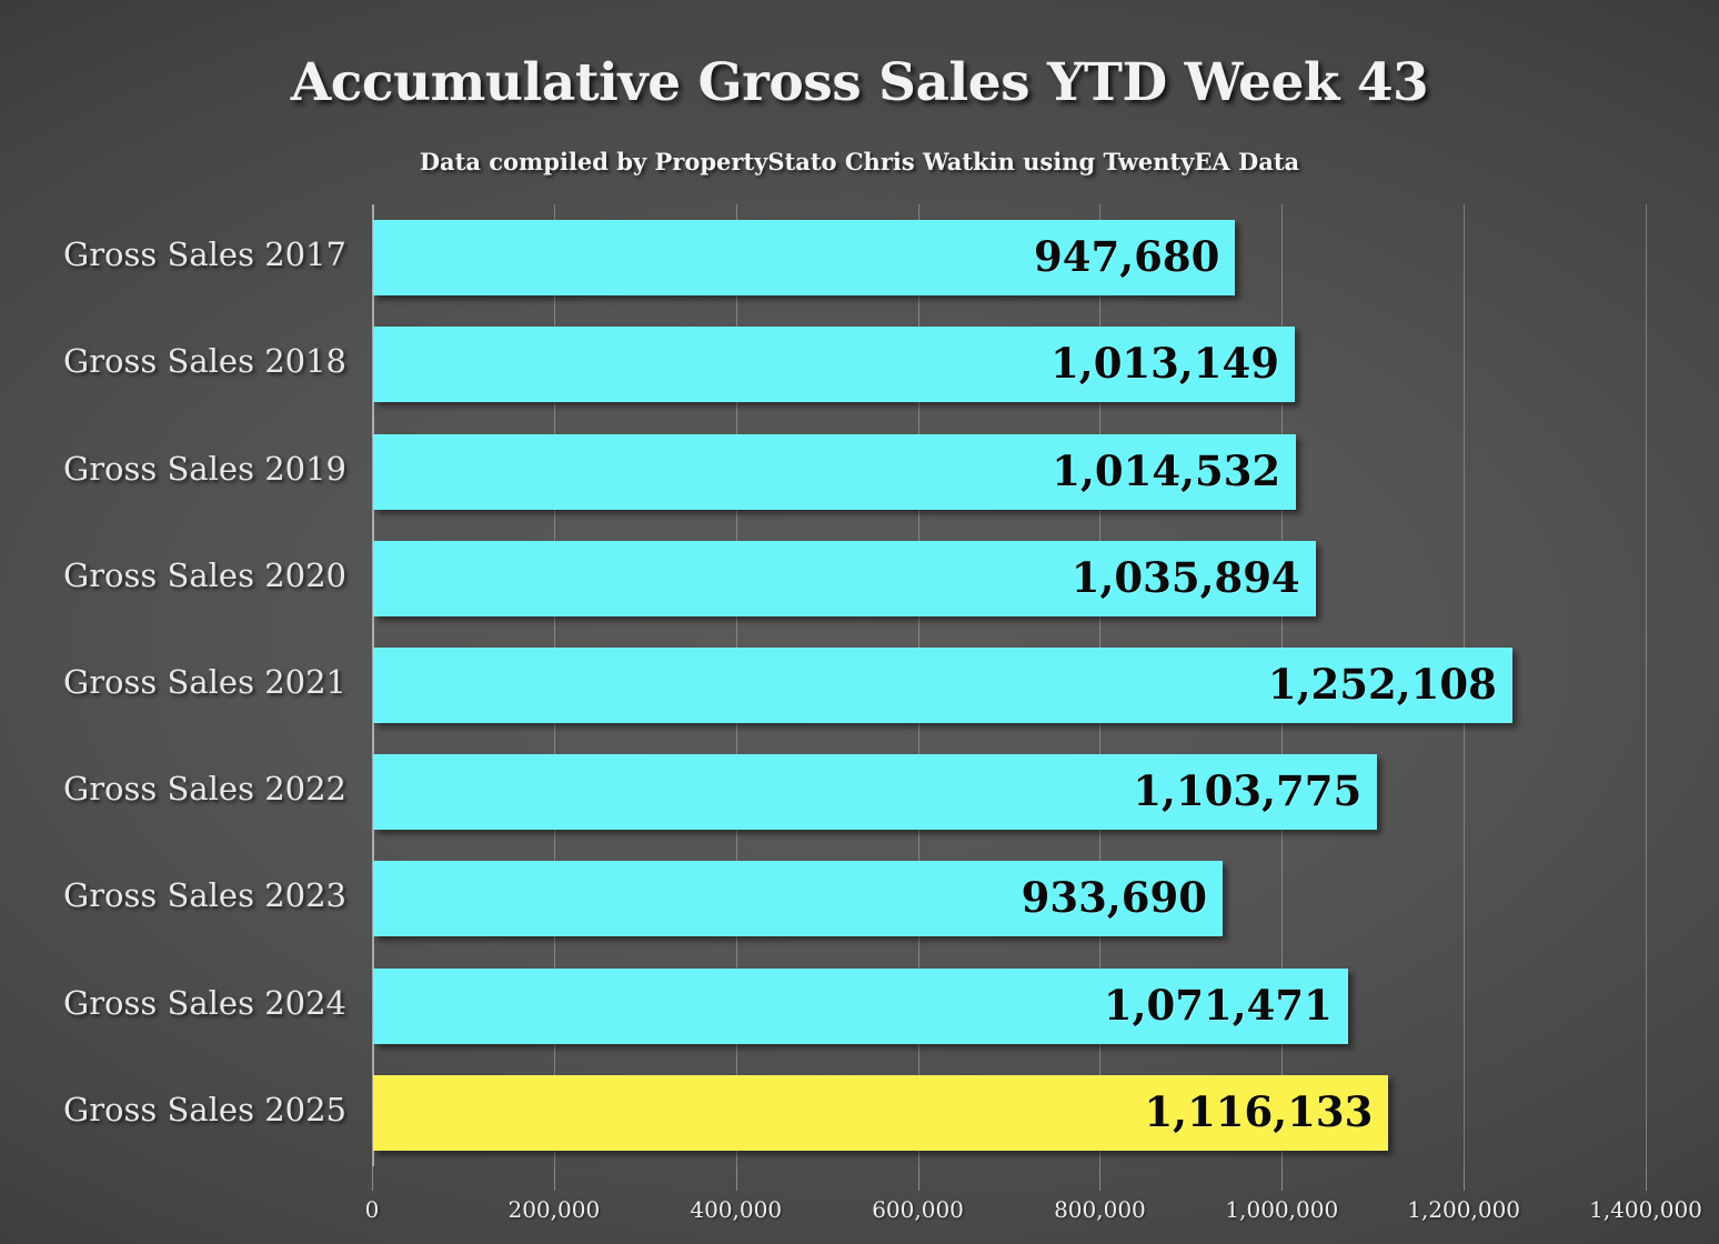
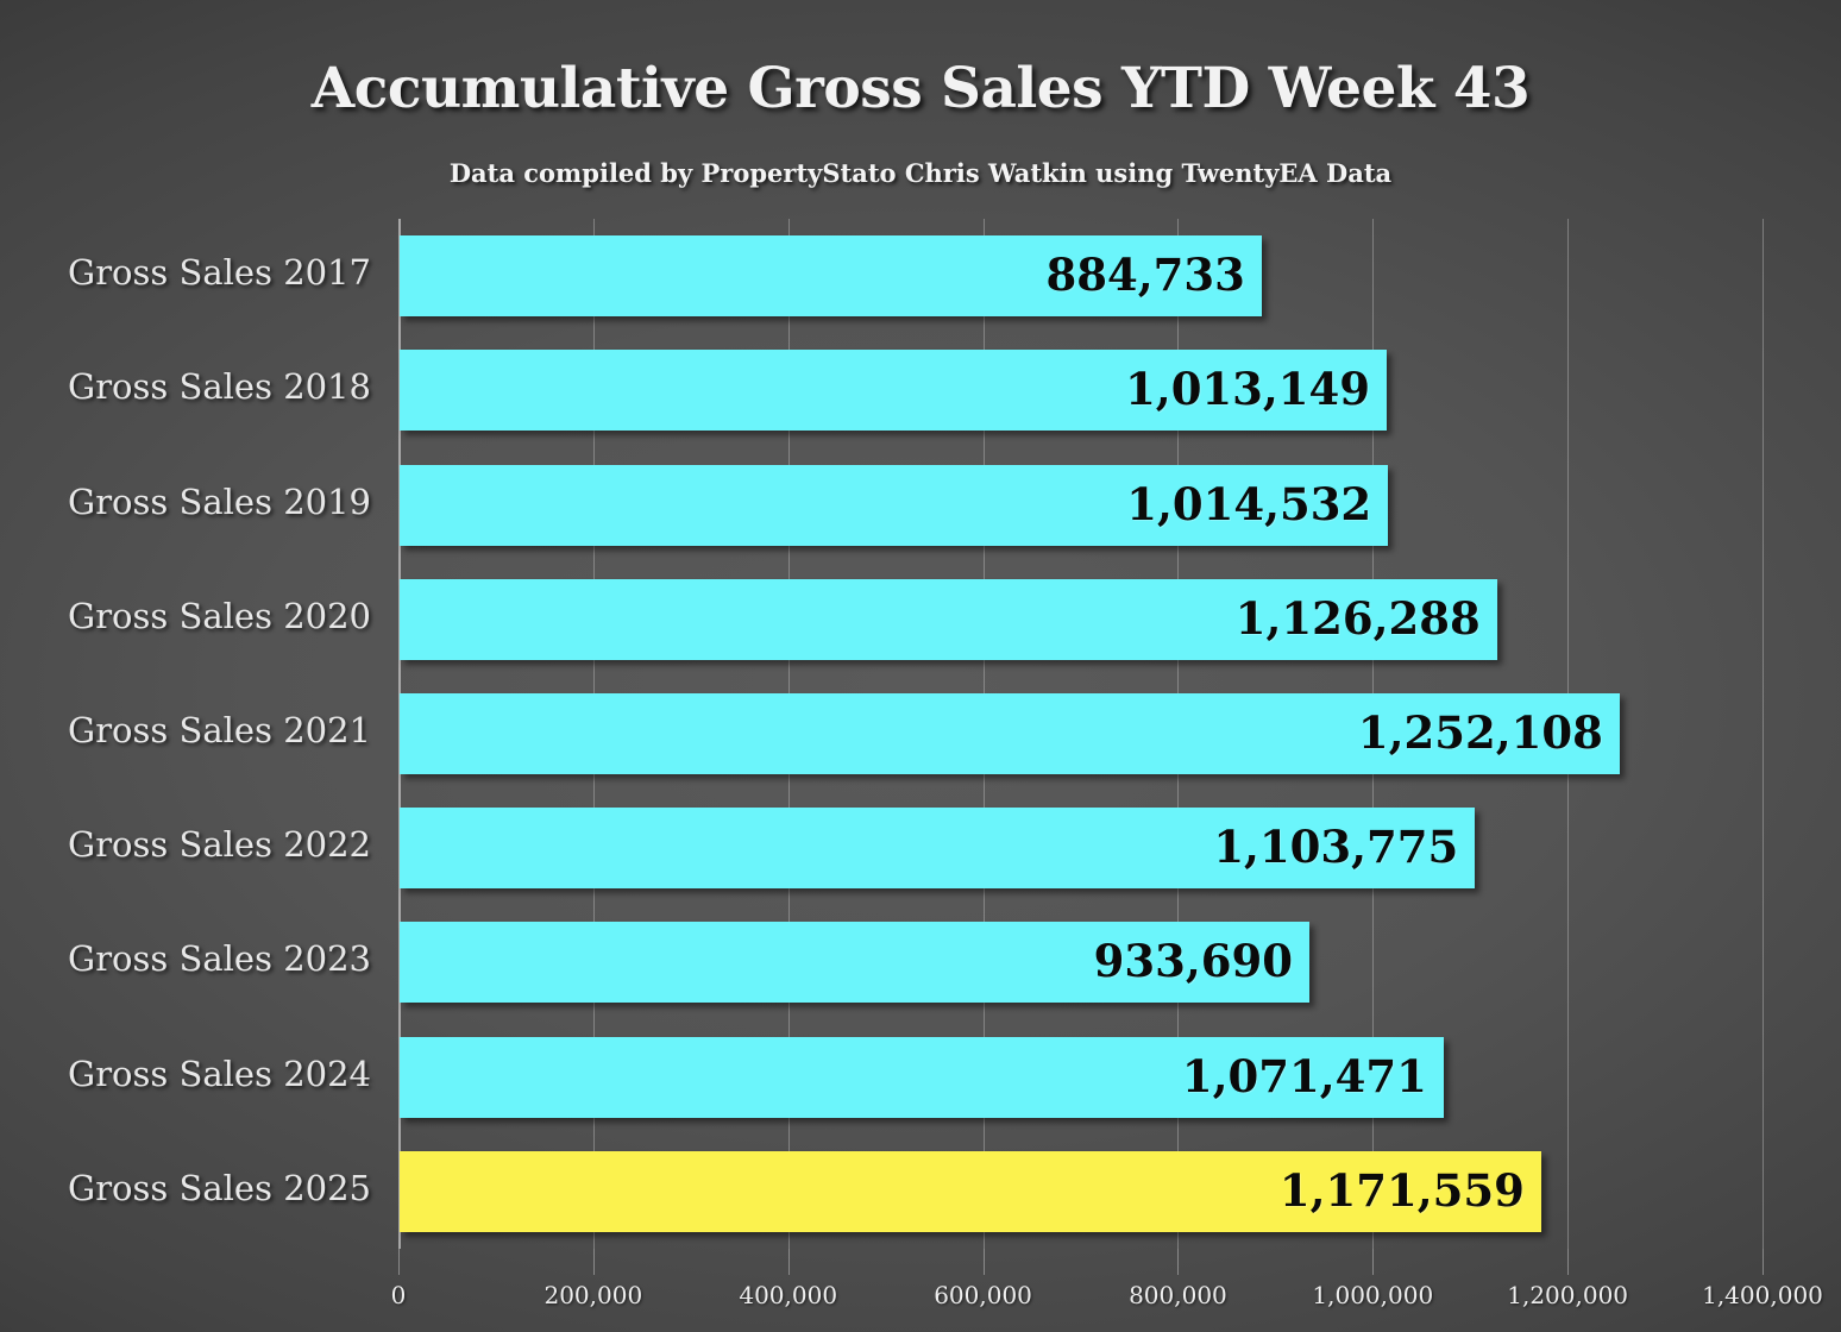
Gross Sales 2017: 947,680 -> 884,733
Gross Sales 2020: 1,035,894 -> 1,126,288
Gross Sales 2025: 1,116,133 -> 1,171,559
